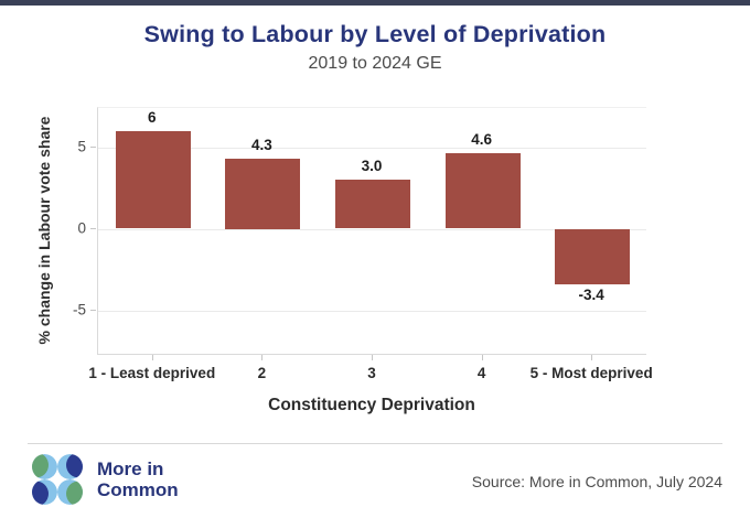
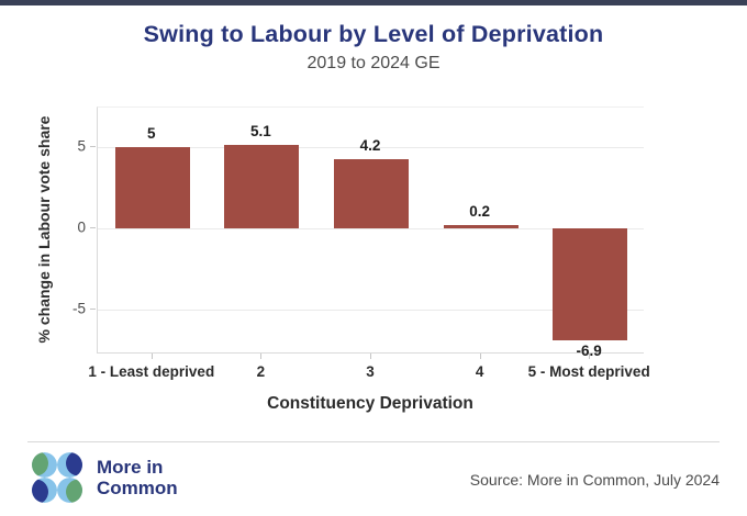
1 - Least deprived: 6 -> 5
2: 4.3 -> 5.1
3: 3.0 -> 4.2
4: 4.6 -> 0.2
5 - Most deprived: -3.4 -> -6.9
